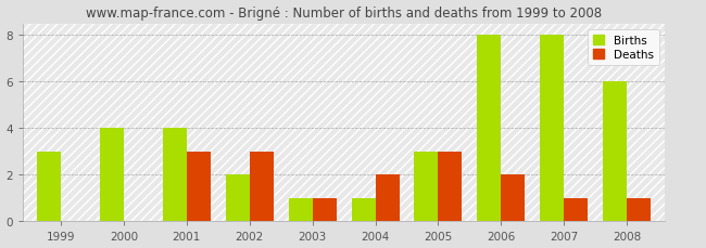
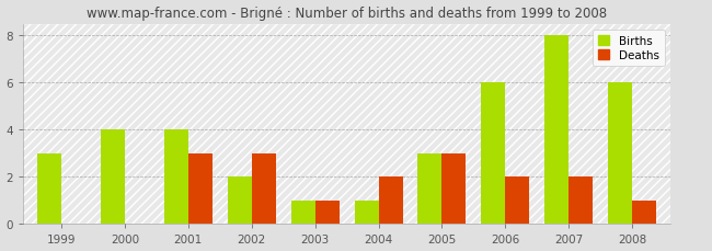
Births/2006: 8 -> 6
Deaths/2007: 1 -> 2
